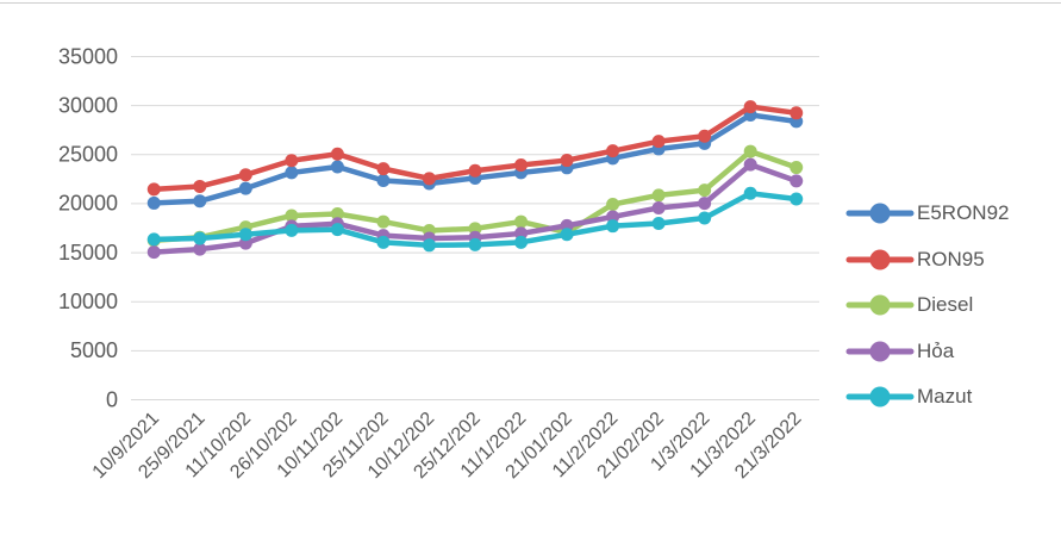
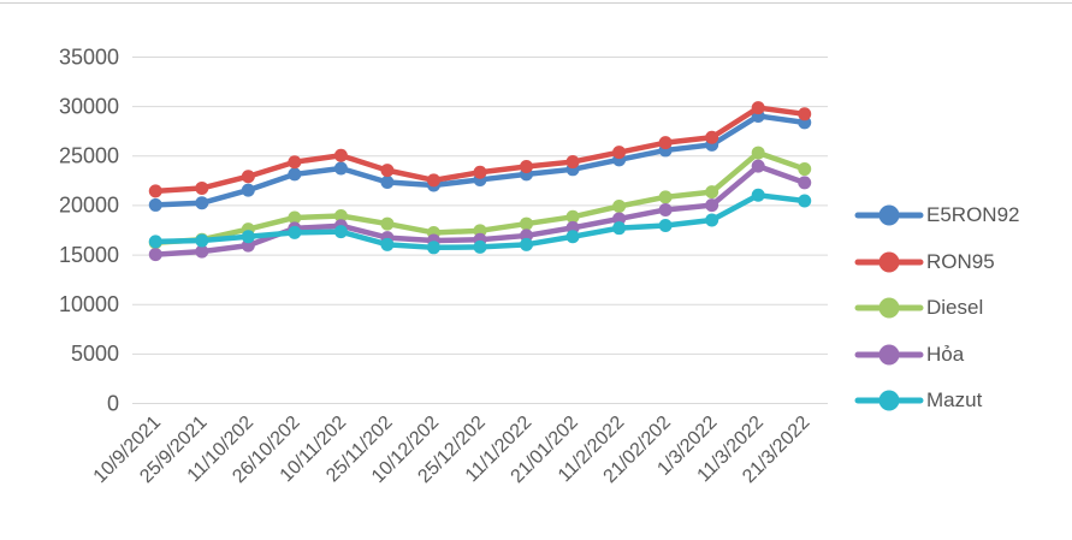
Diesel/21/01/202: 17000 -> 19000
